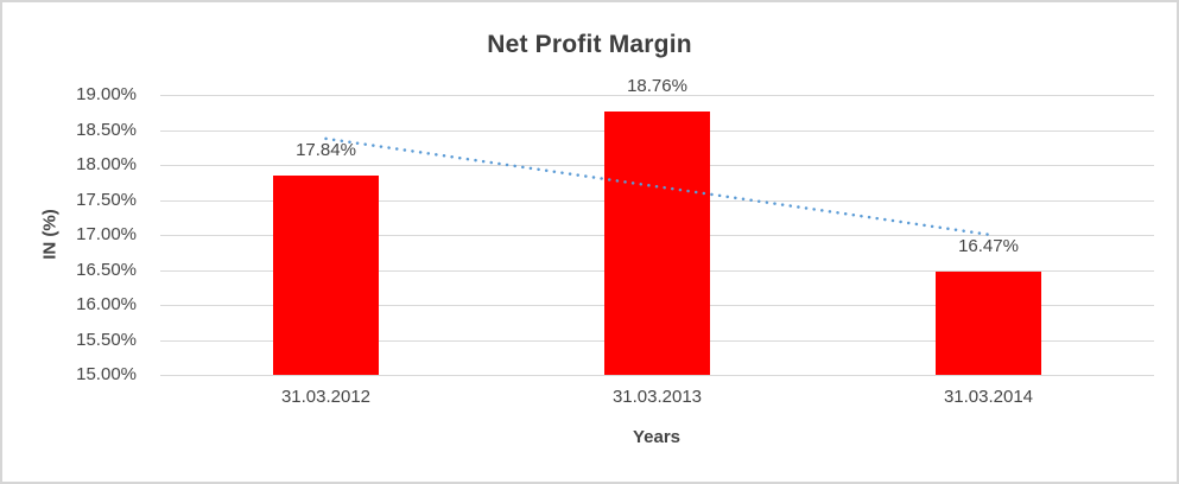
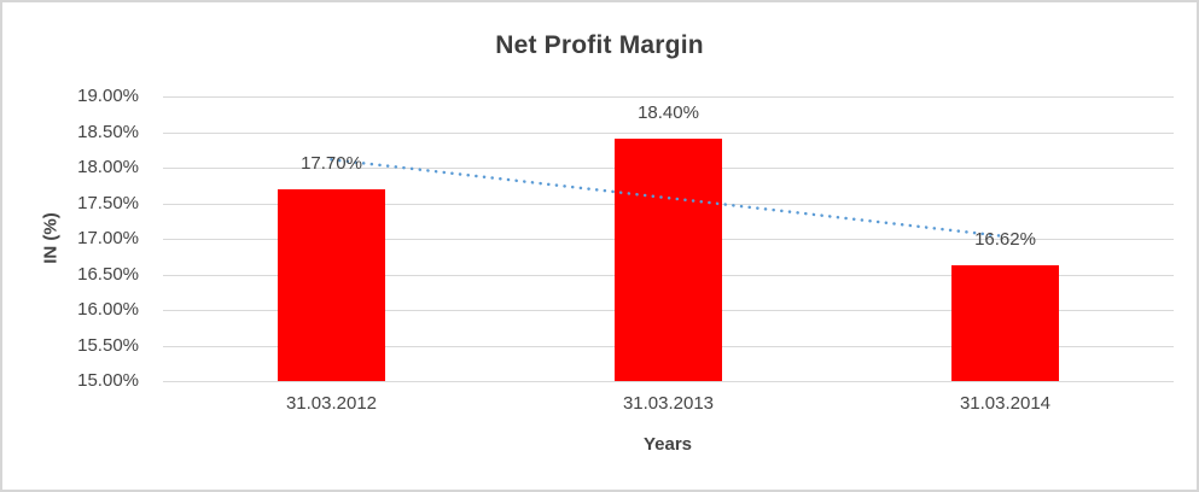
31.03.2012: 17.84% -> 17.70%
31.03.2013: 18.76% -> 18.40%
31.03.2014: 16.47% -> 16.62%
